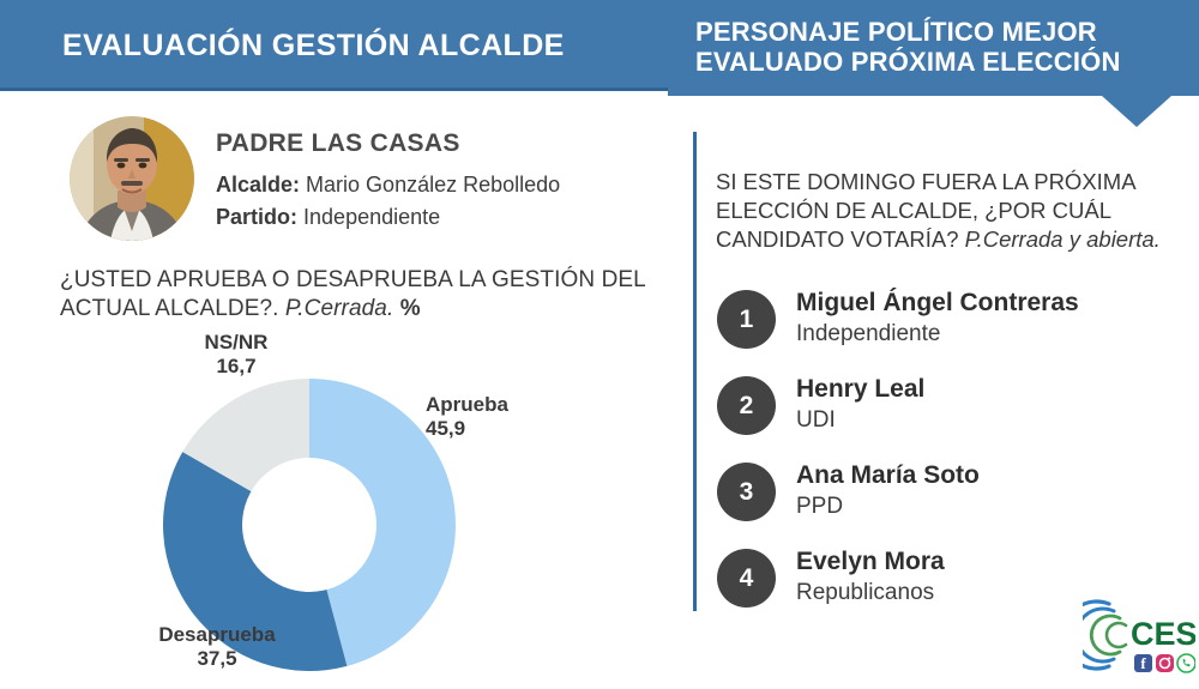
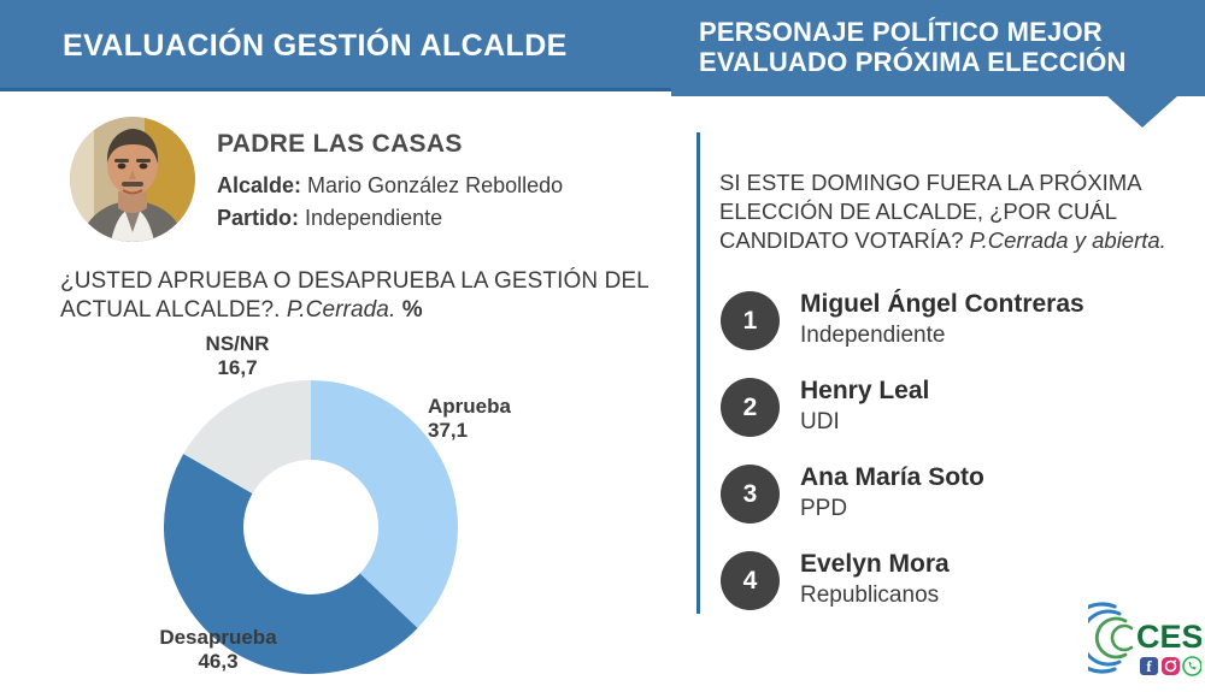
Aprueba: 45,9 -> 37,1
Desaprueba: 37,5 -> 46,3
